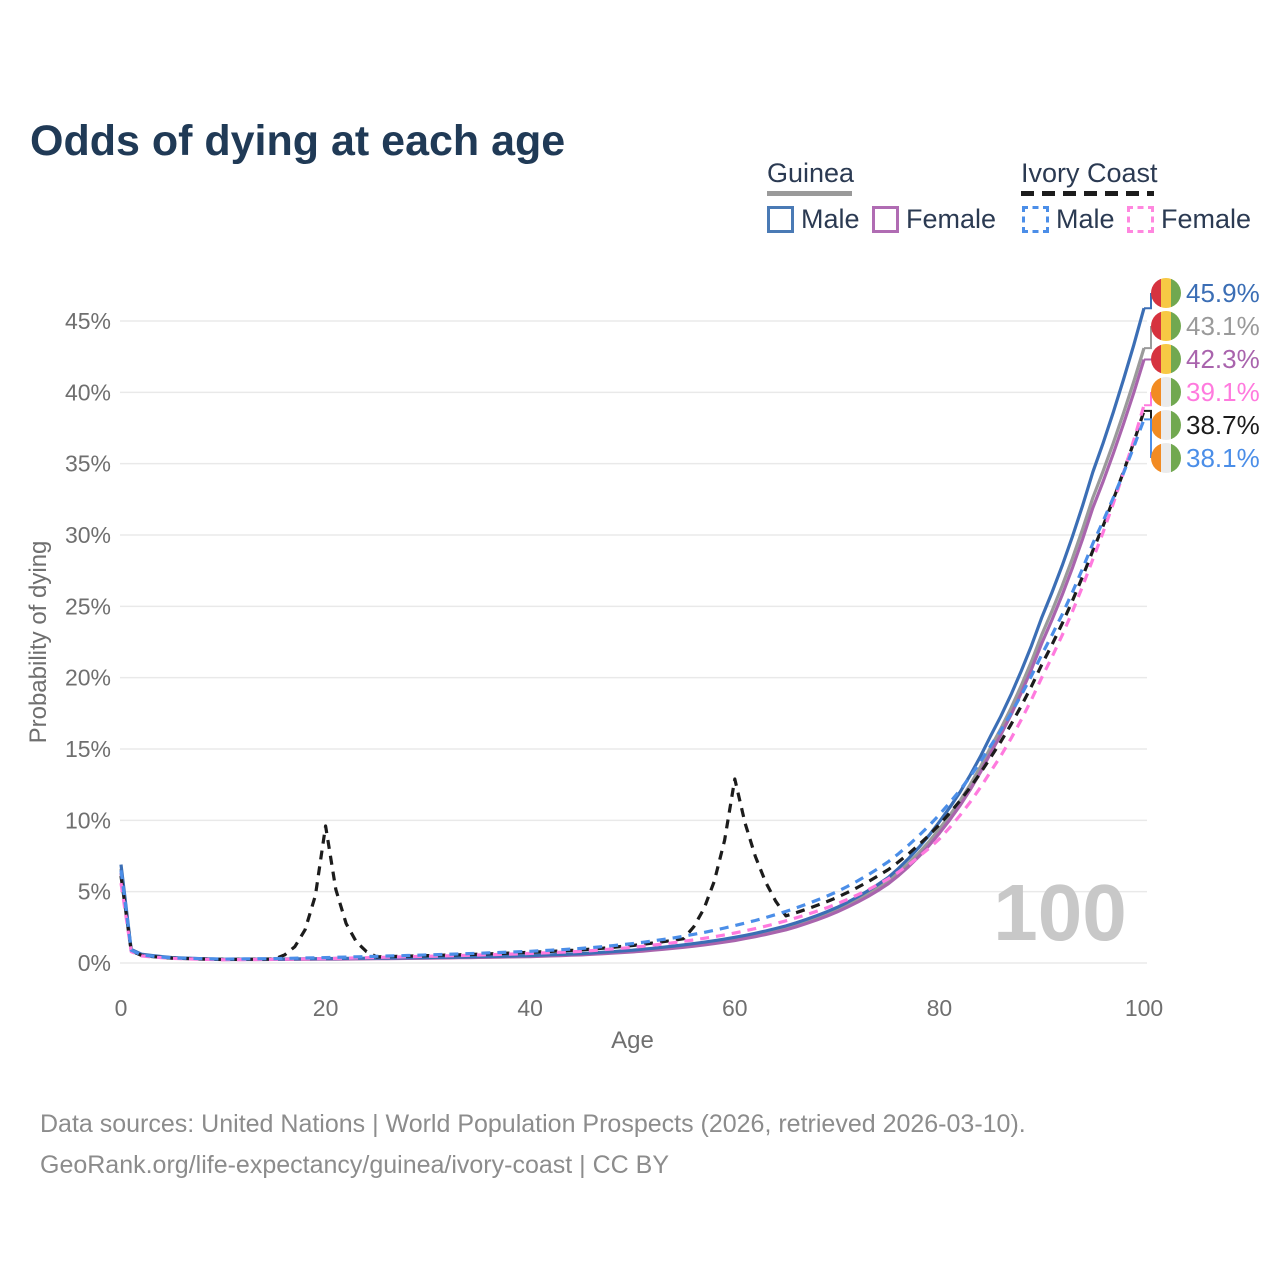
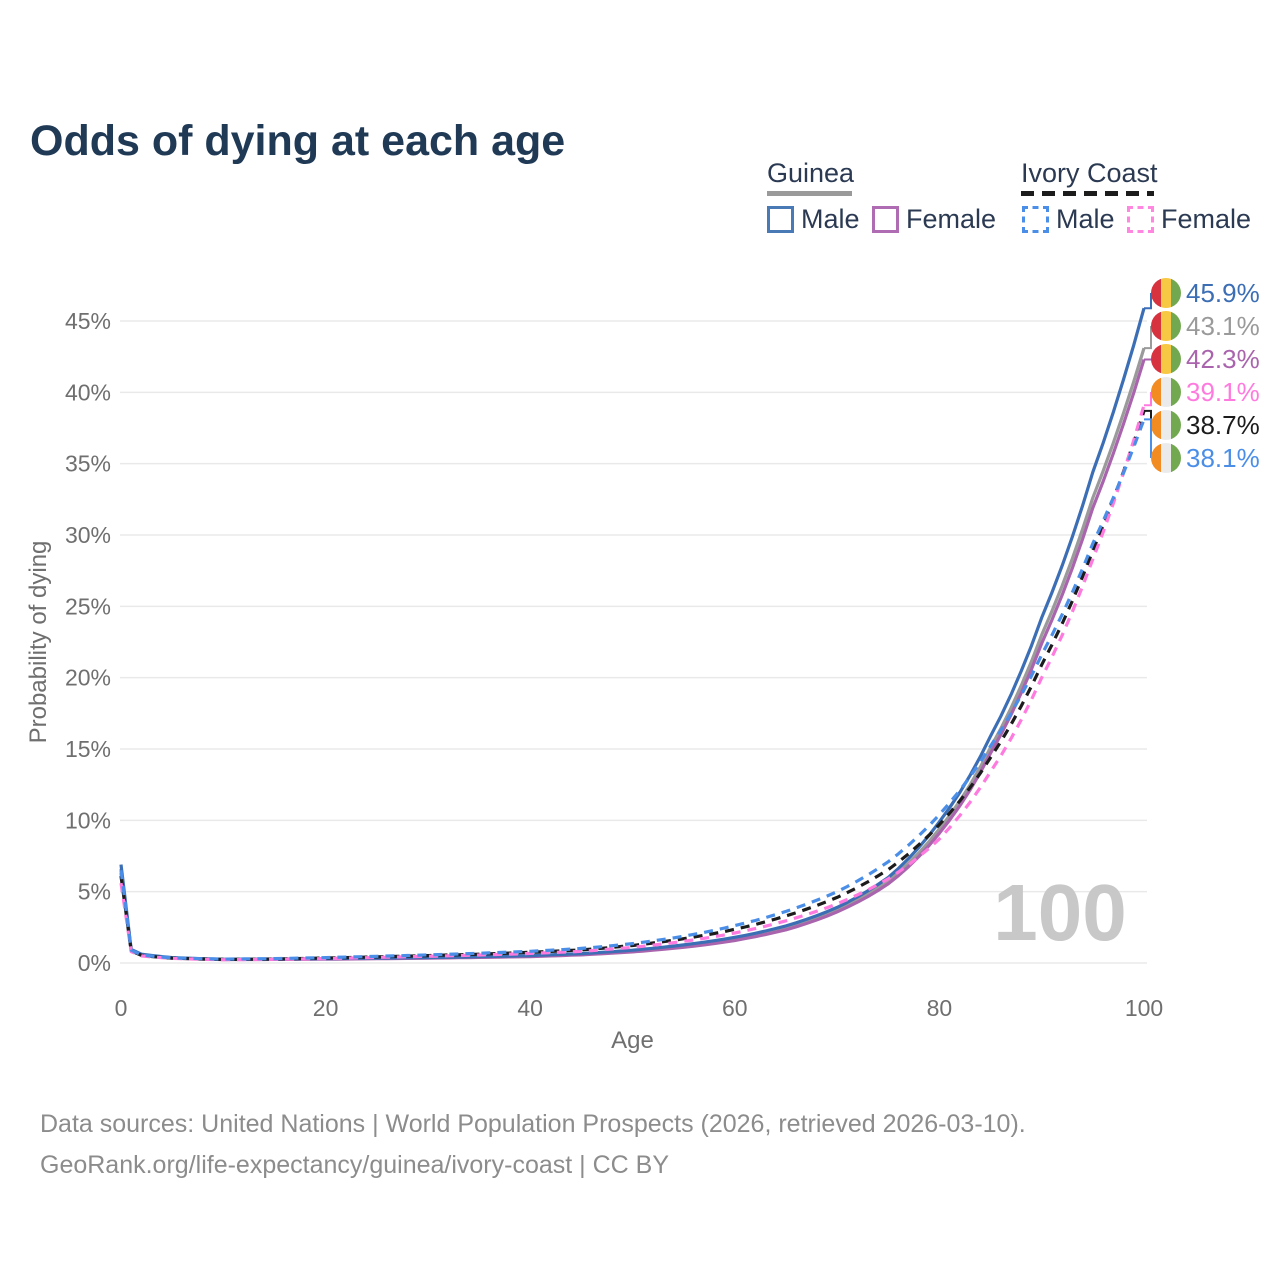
Ivory Coast/20: 9.6% -> 0.3%
Ivory Coast/60: 12.9% -> 2.4%
